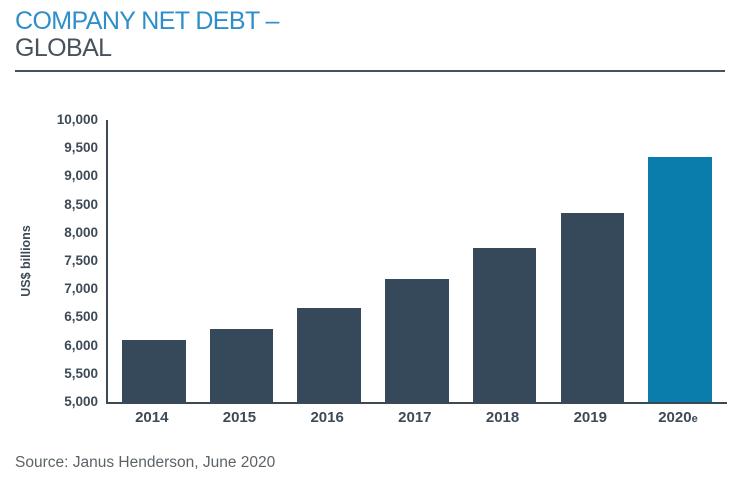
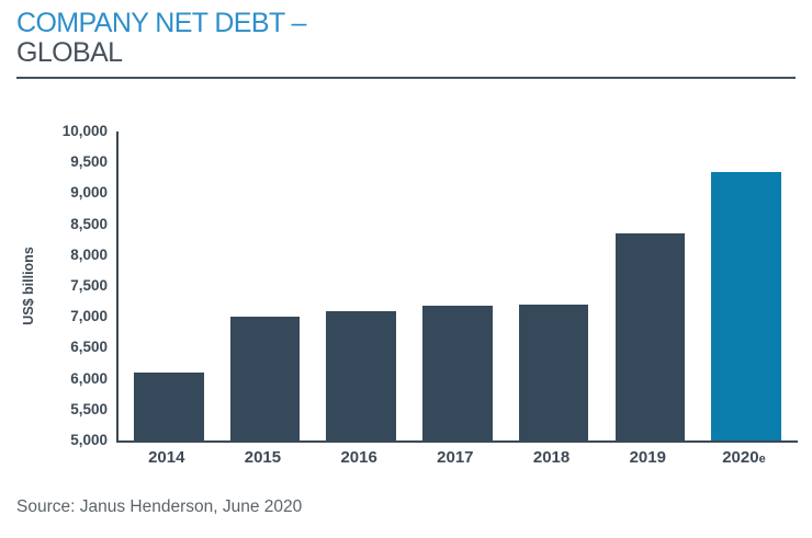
2015: 6300 -> 7000
2016: 6700 -> 7100
2018: 7700 -> 7200
